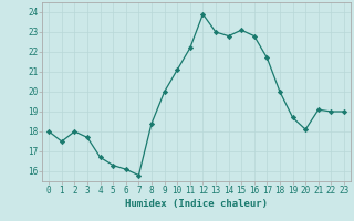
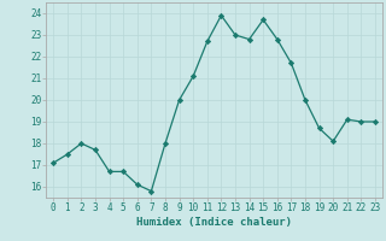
0: 18.0 -> 17.1
5: 16.3 -> 16.7
8: 18.4 -> 18.0
11: 22.2 -> 22.7
15: 23.1 -> 23.7
